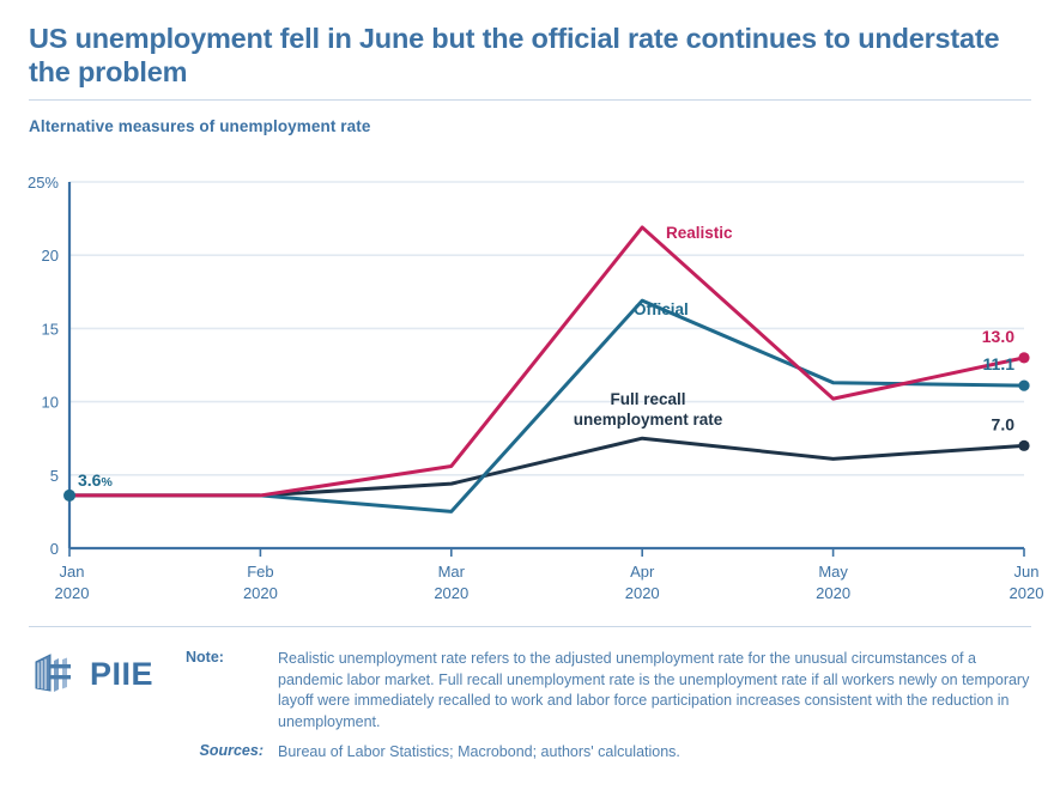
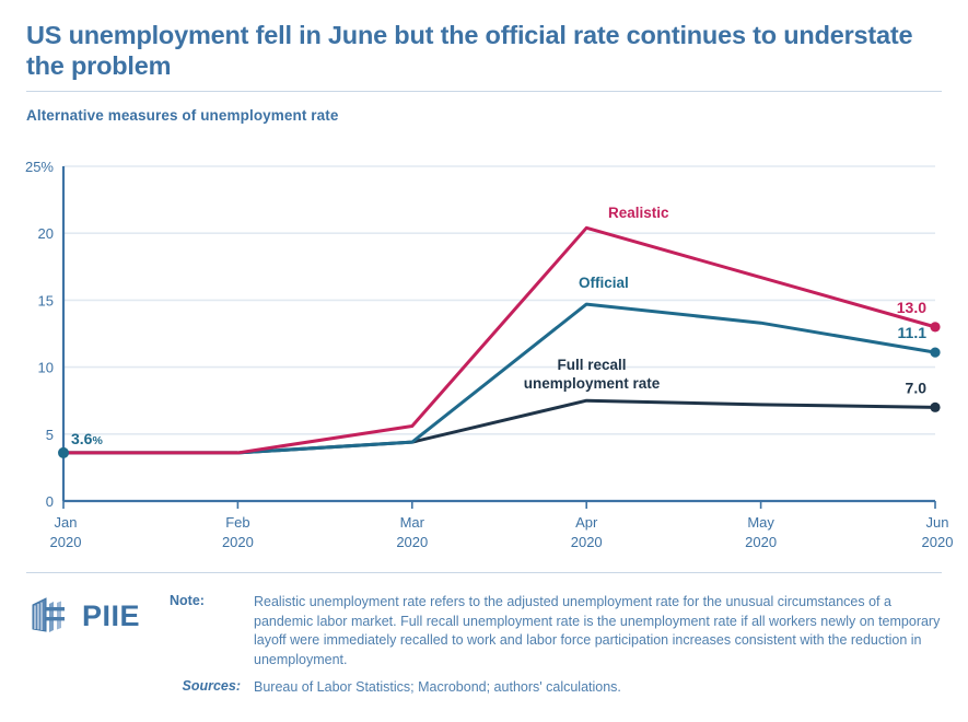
Official/Mar 2020: 2.5% -> 4.4%
Realistic/Apr 2020: 21.9% -> 20.4%
Official/Apr 2020: 16.9% -> 14.7%
Realistic/May 2020: 10.2% -> 16.7%
Official/May 2020: 11.3% -> 13.3%
Full recall unemployment rate/May 2020: 6.1% -> 7.2%
